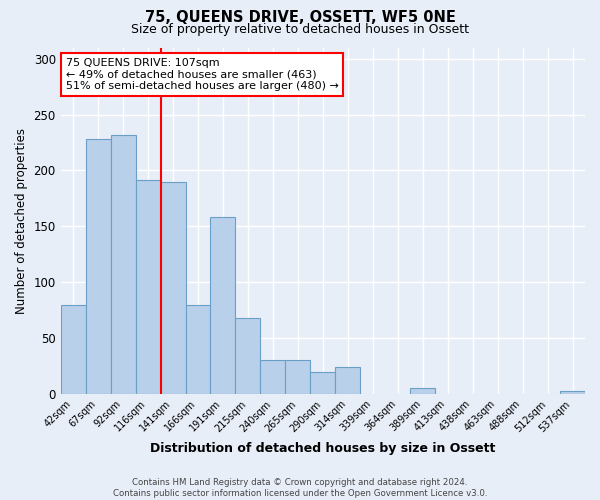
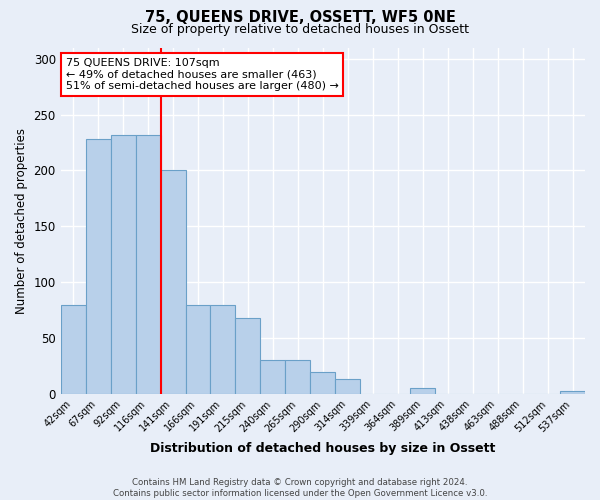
116sqm: 191 -> 232
141sqm: 190 -> 200
191sqm: 158 -> 80
314sqm: 24 -> 13
